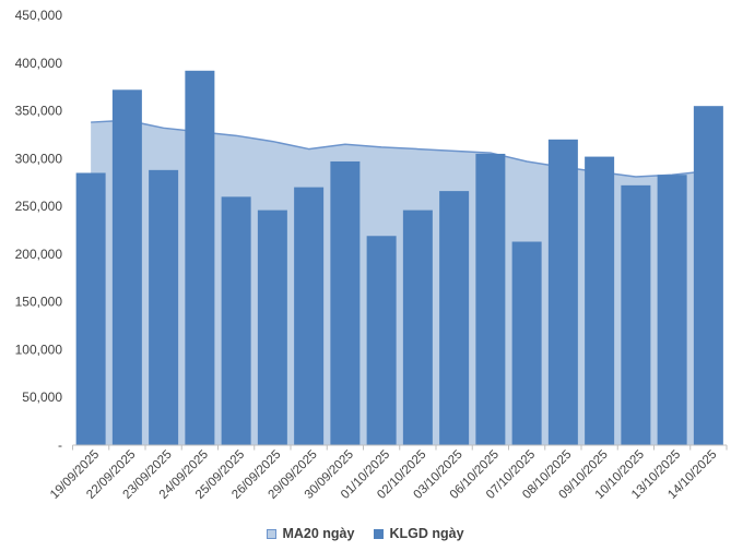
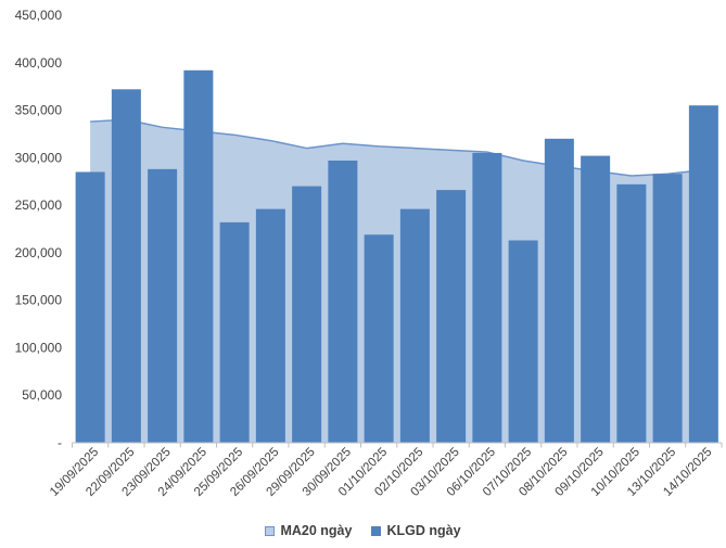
KLGD ngày/25/09/2025: 260000 -> 230000
